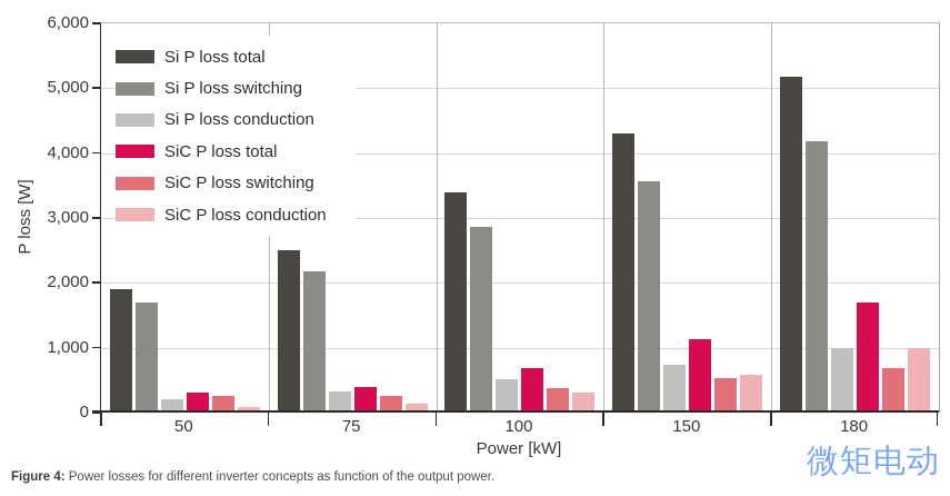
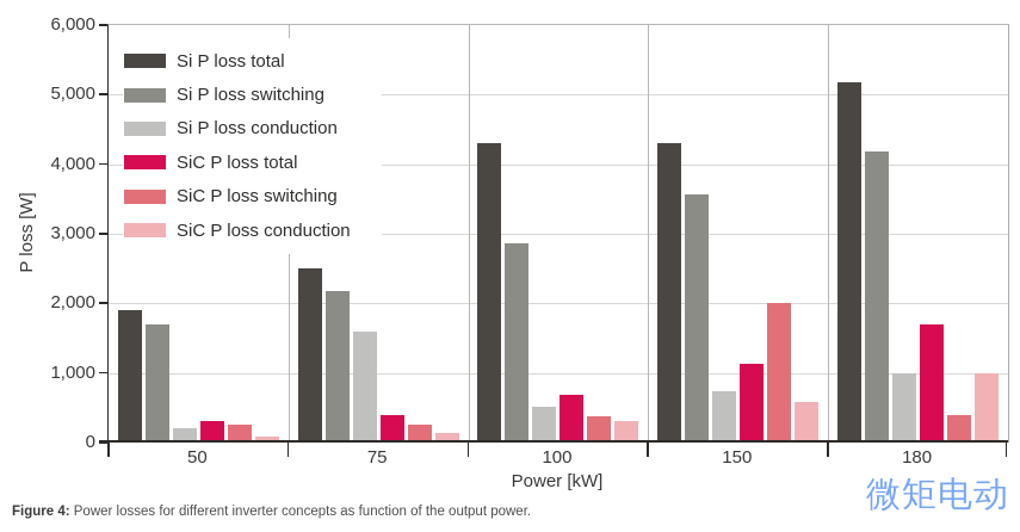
Si P loss conduction/75: 300 -> 1600
Si P loss total/100: 3400 -> 4300
SiC P loss switching/150: 500 -> 2000
SiC P loss switching/180: 700 -> 400
